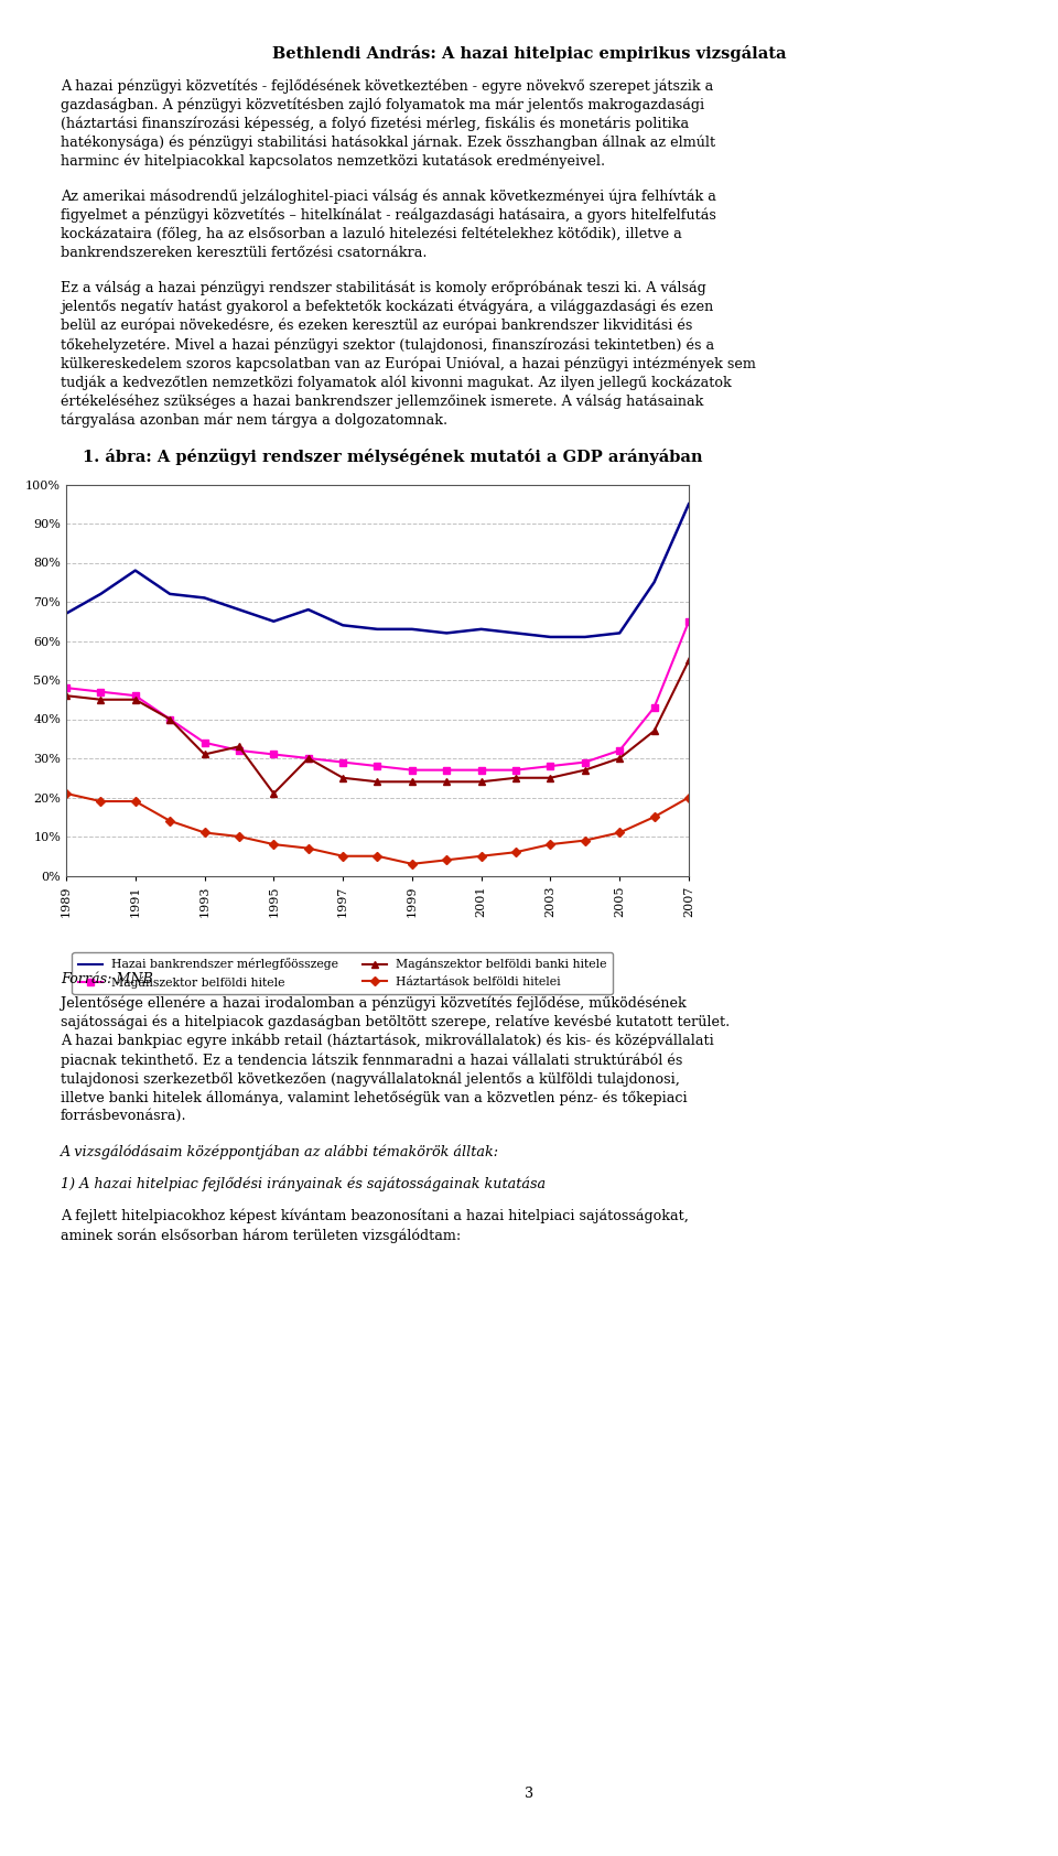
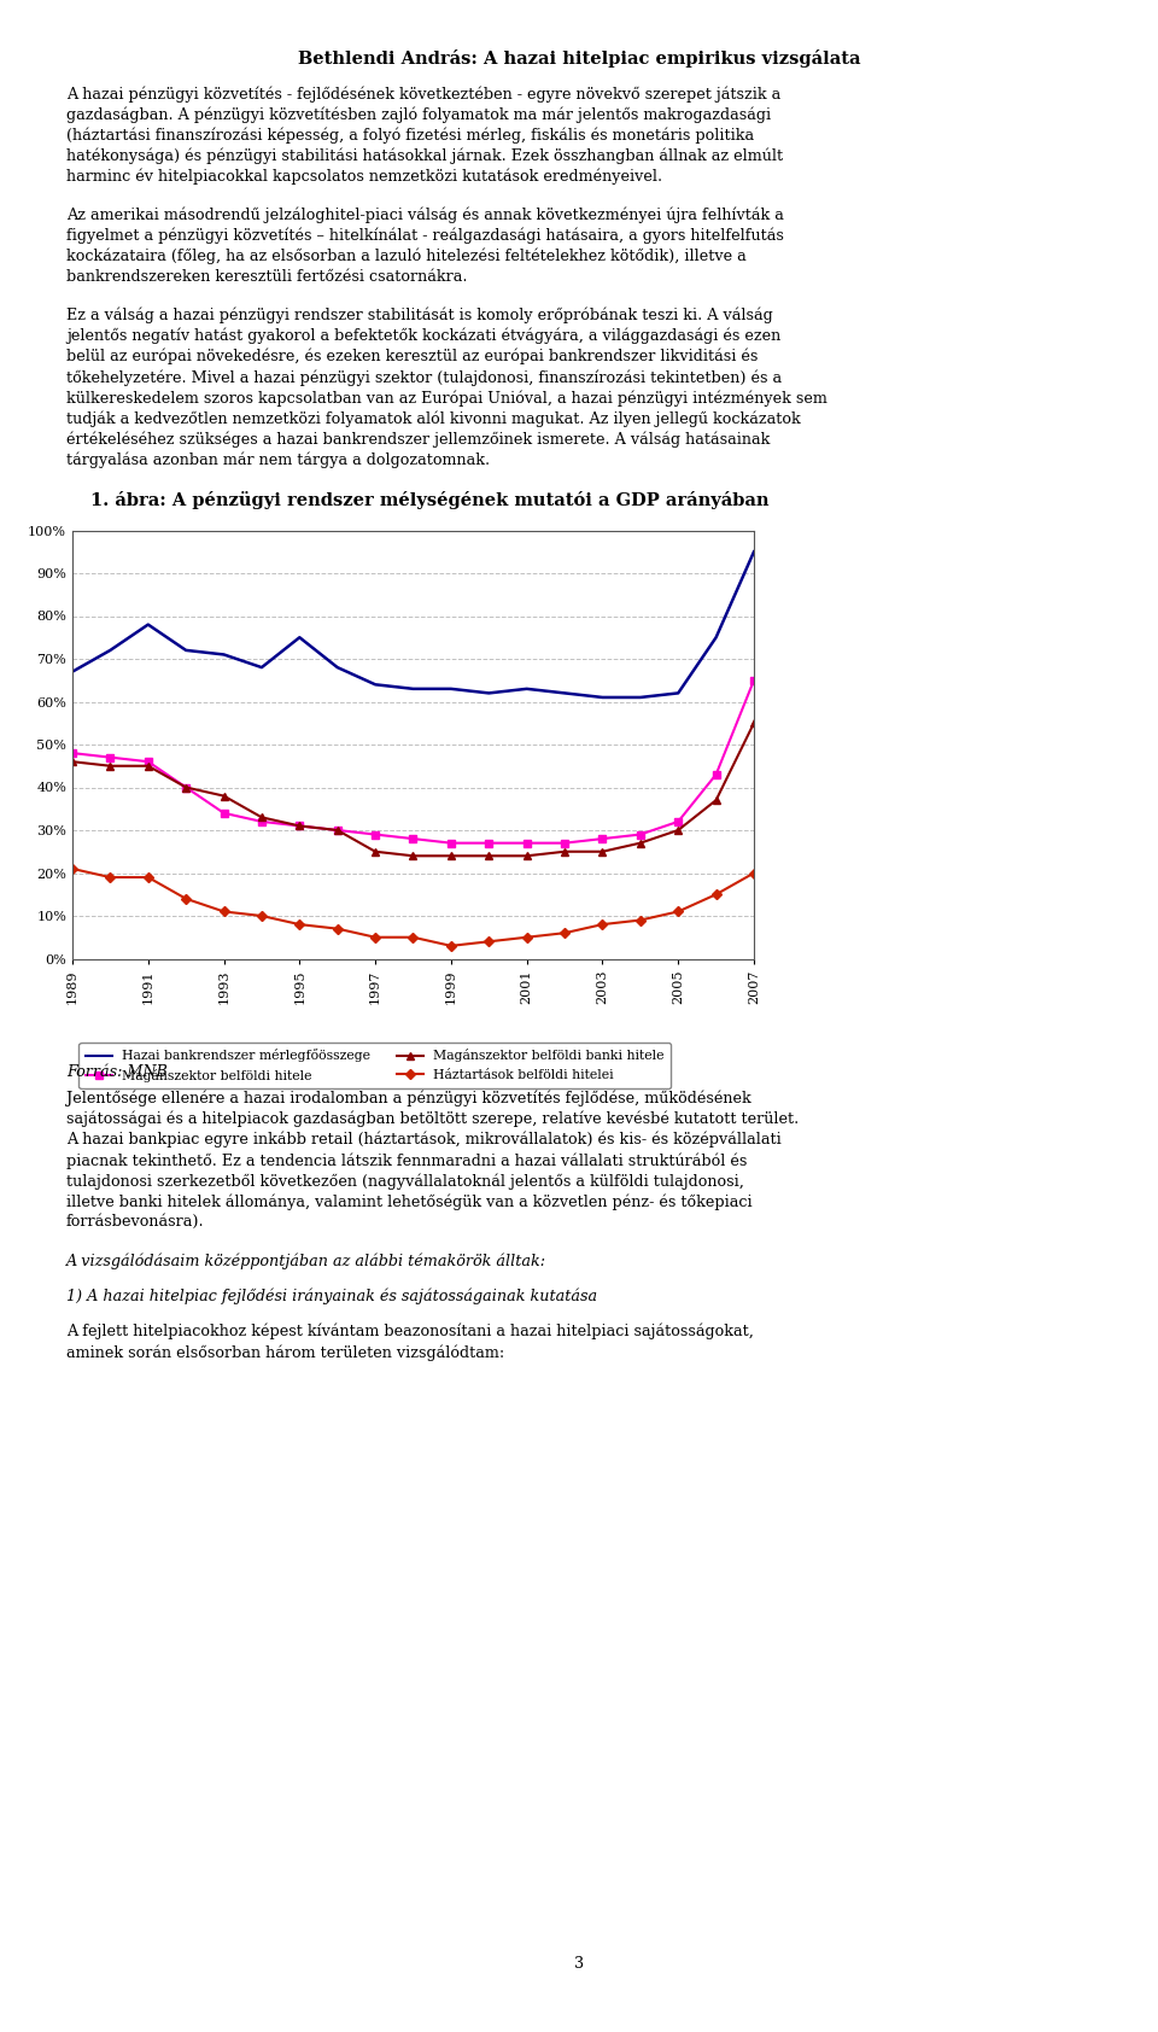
Magánszektor belföldi banki hitele/1993: 31% -> 38%
Hazai bankrendszer mérlegfőösszege/1995: 65% -> 75%
Magánszektor belföldi banki hitele/1995: 21% -> 31%
